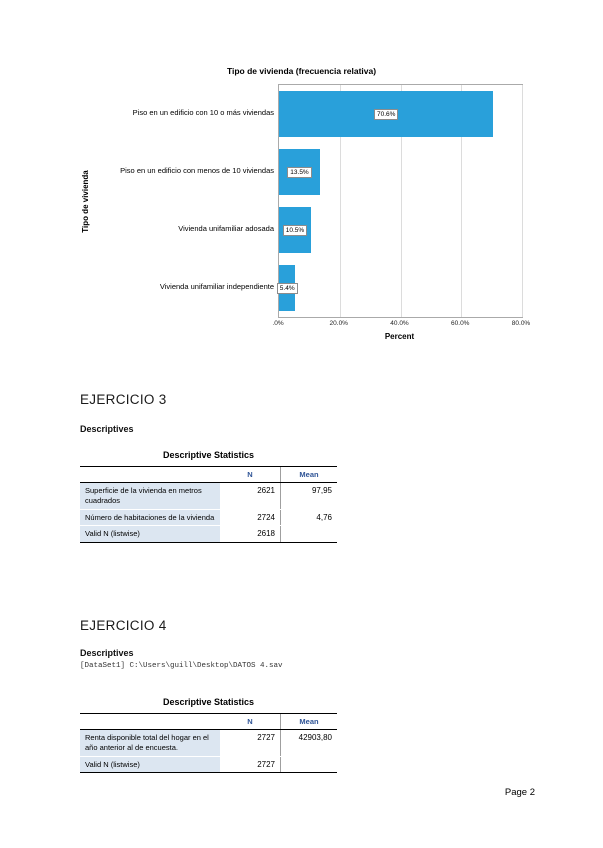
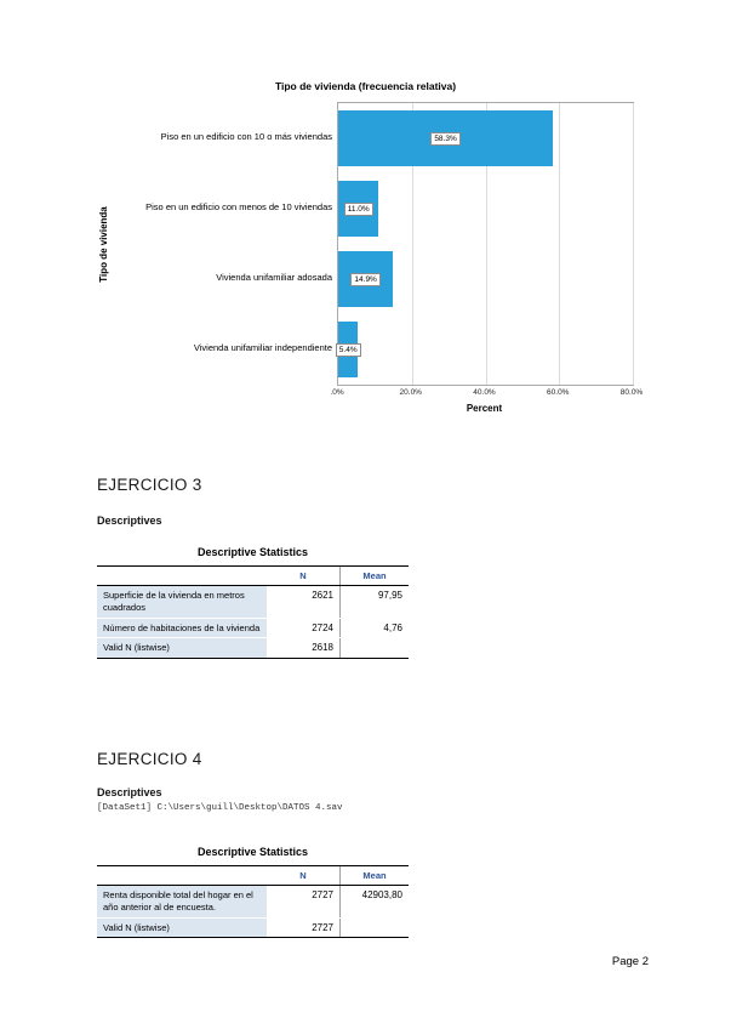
Piso en un edificio con 10 o más viviendas: 70.6% -> 58.3%
Piso en un edificio con menos de 10 viviendas: 13.5% -> 11.0%
Vivienda unifamiliar adosada: 10.5% -> 14.9%
